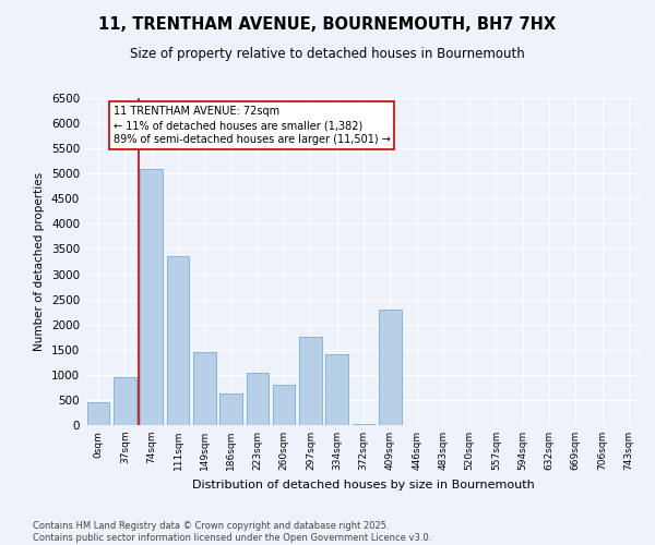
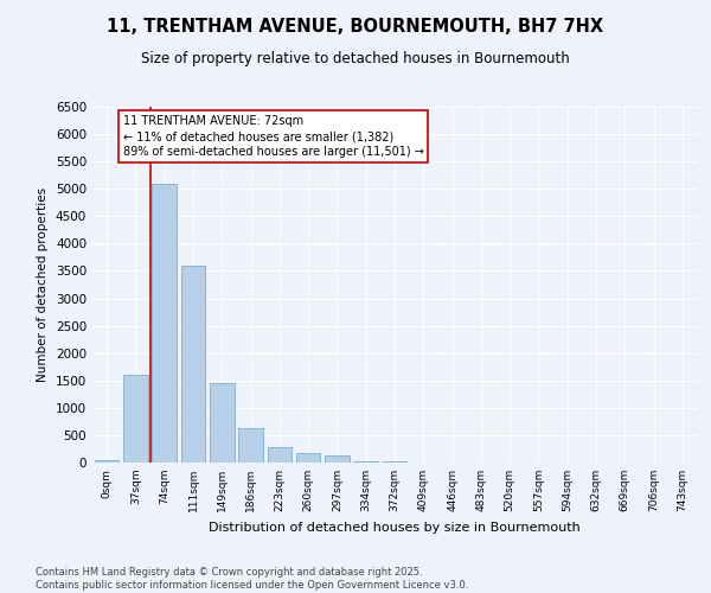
0sqm: 450 -> 50
37sqm: 950 -> 1600
111sqm: 3350 -> 3600
223sqm: 1050 -> 290
260sqm: 800 -> 170
297sqm: 1750 -> 120
334sqm: 1400 -> 30
409sqm: 2300 -> 0
